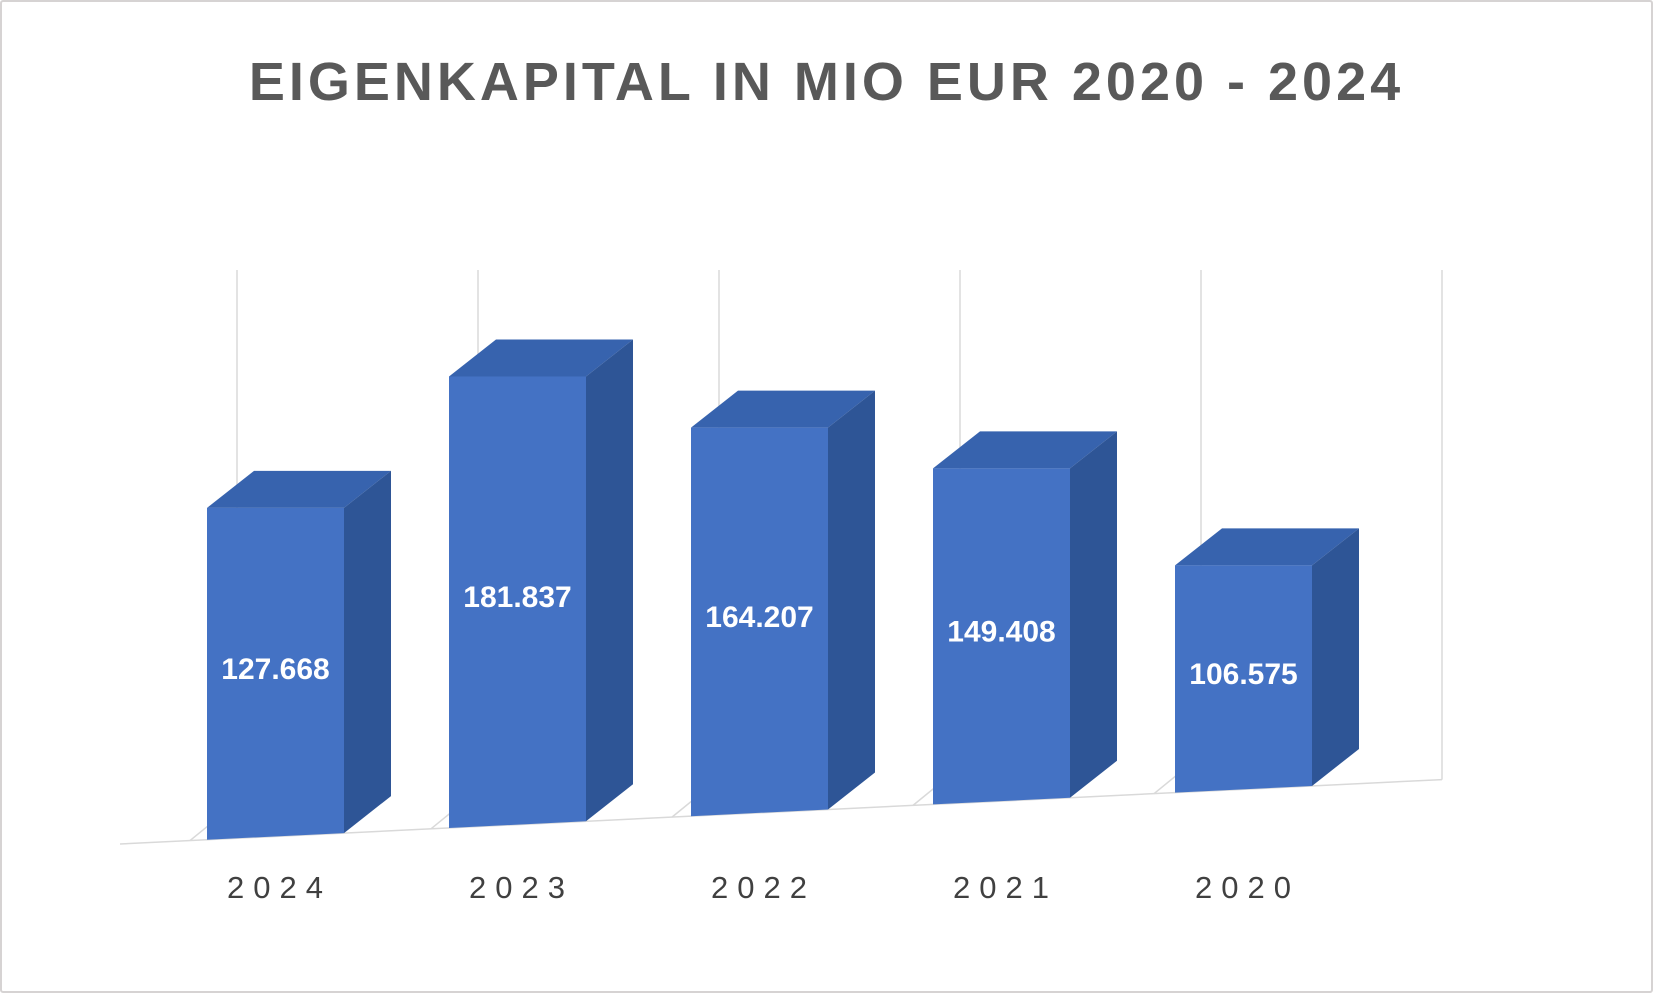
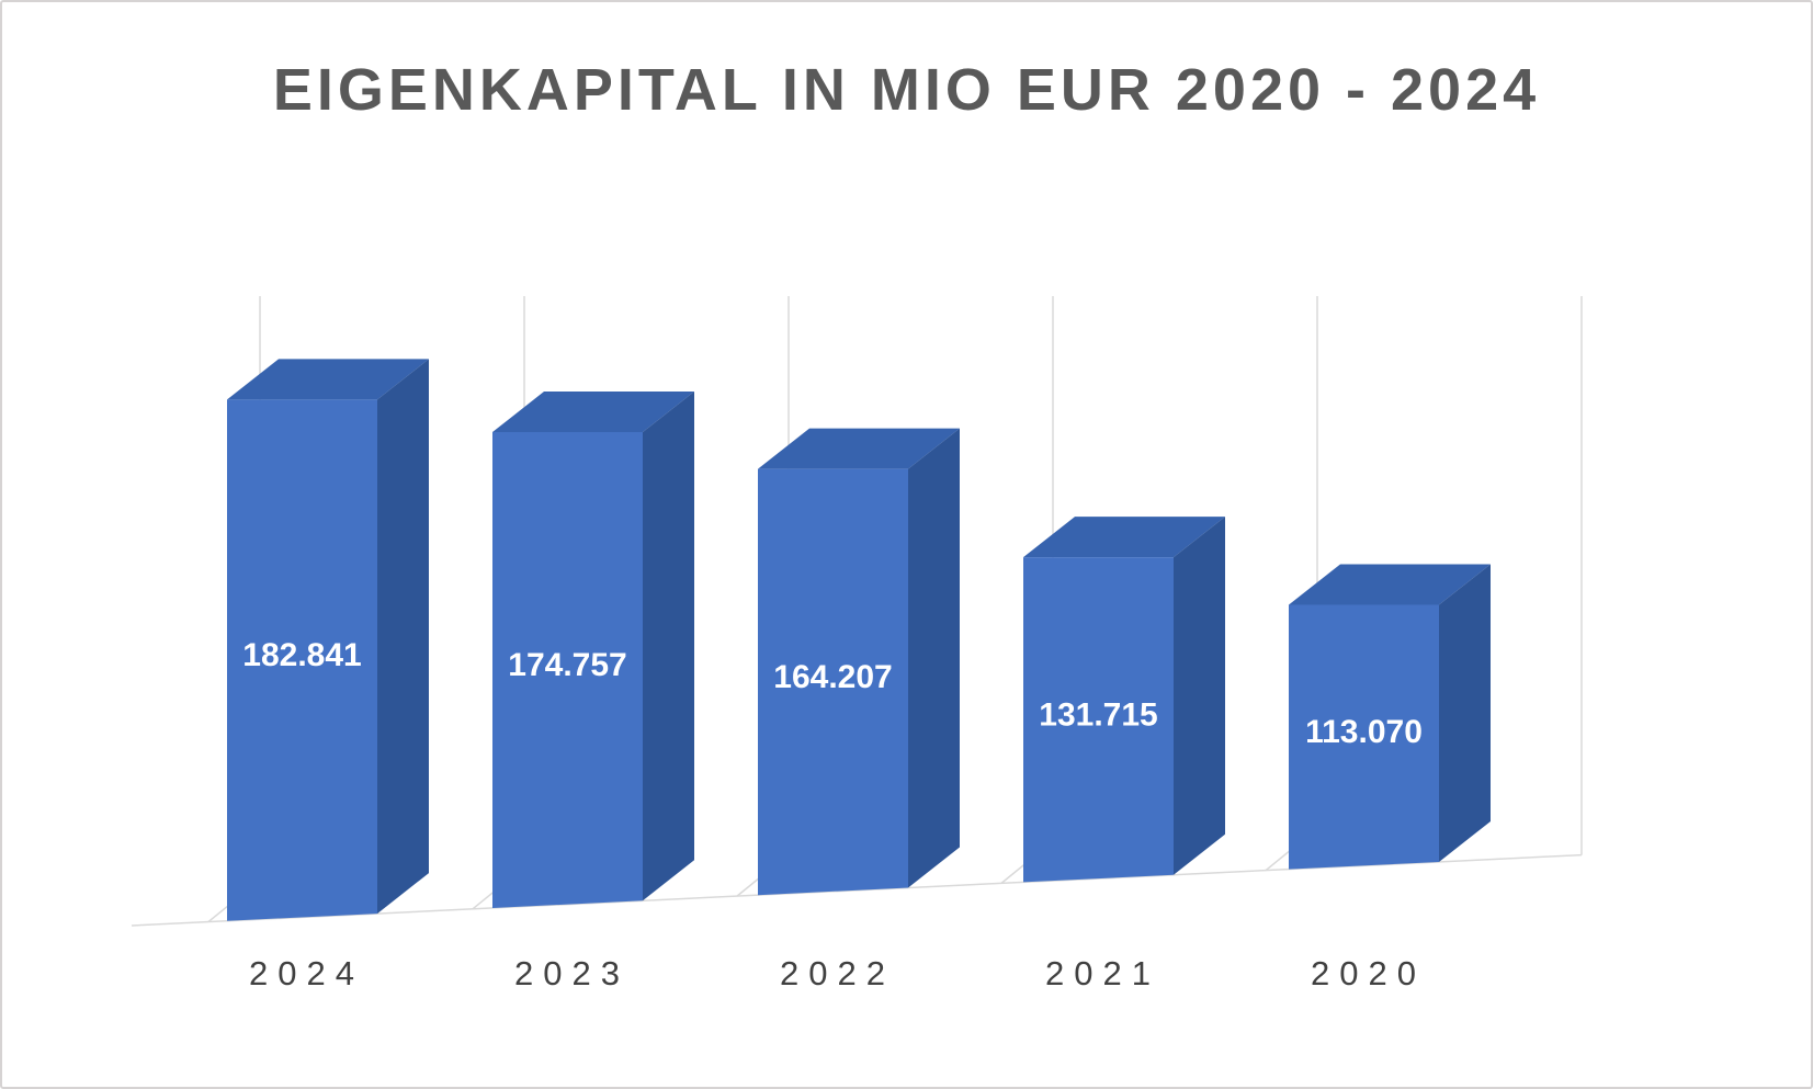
2024: 127.668 -> 182.841
2023: 181.837 -> 174.757
2021: 149.408 -> 131.715
2020: 106.575 -> 113.070
